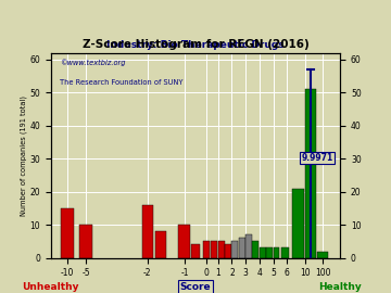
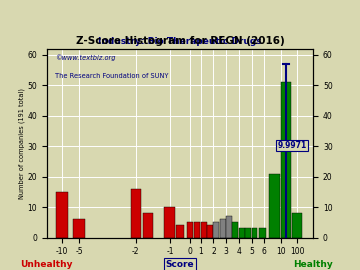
-5: 10 -> 6
100: 2 -> 8
